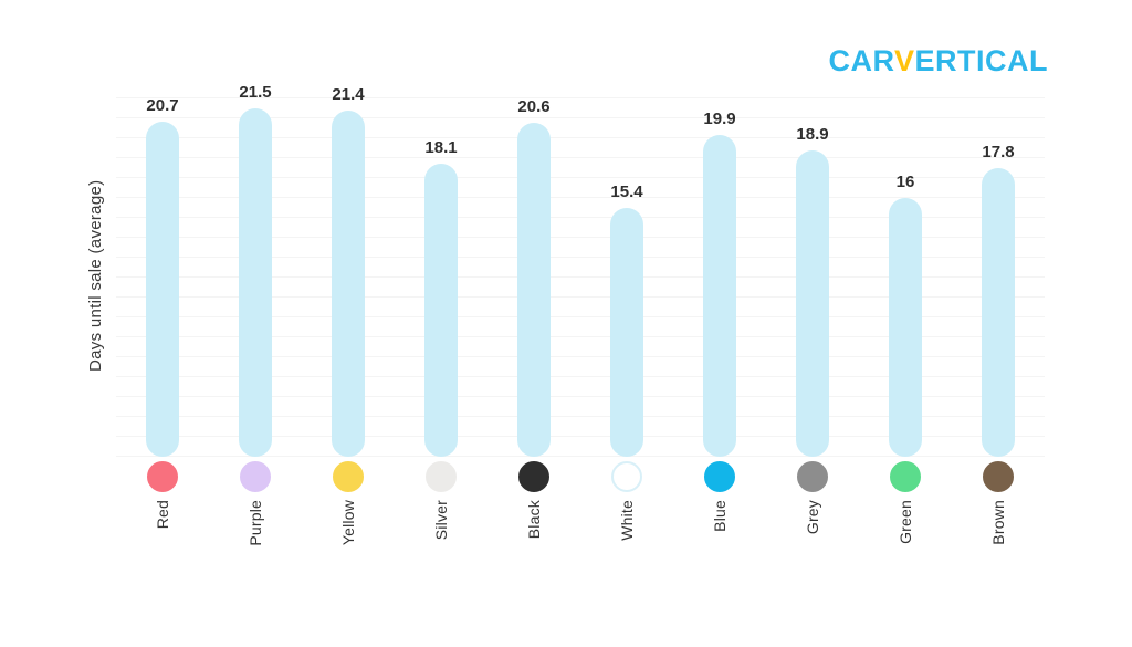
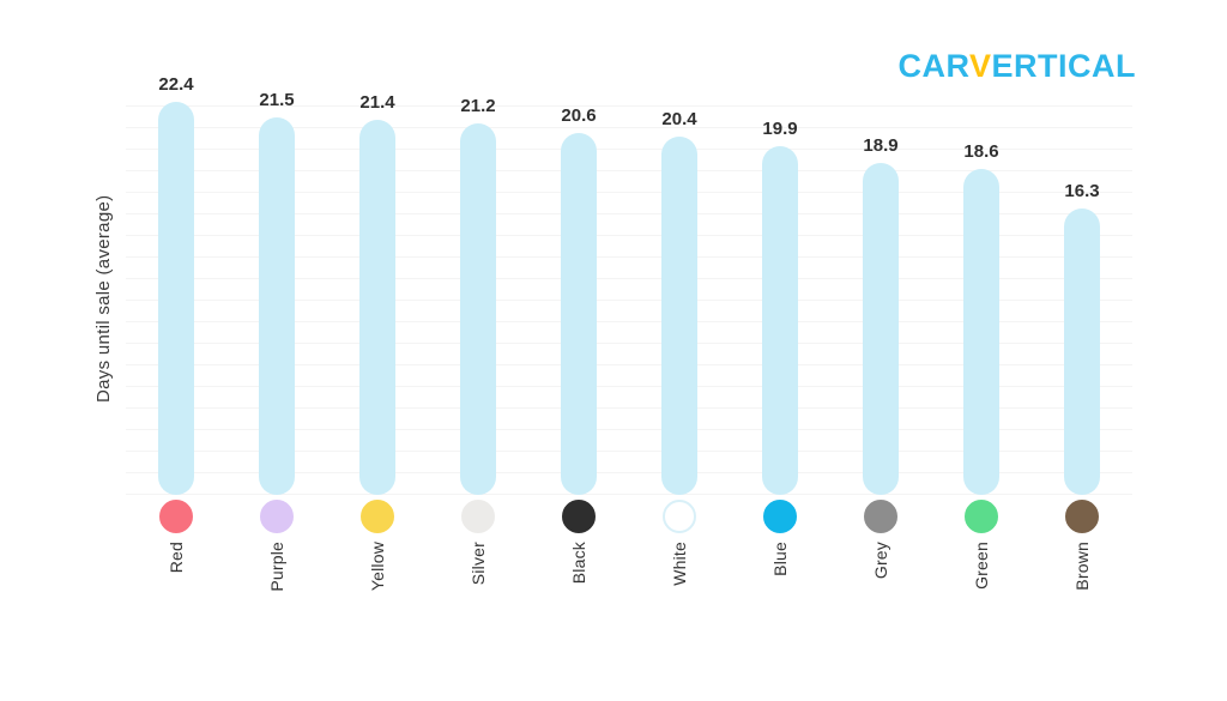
Red: 20.7 -> 22.4
Silver: 18.1 -> 21.2
White: 15.4 -> 20.4
Green: 16 -> 18.6
Brown: 17.8 -> 16.3
